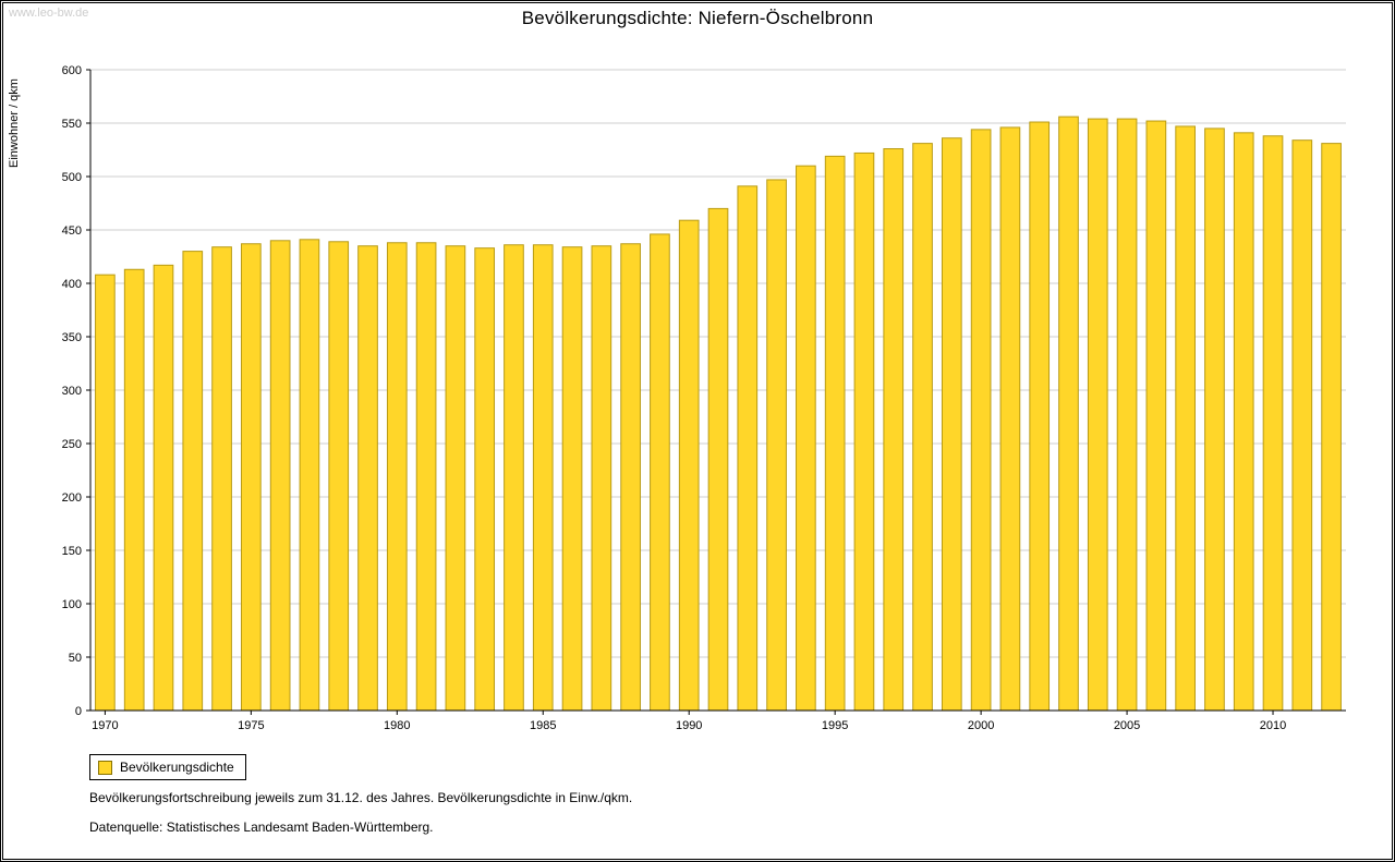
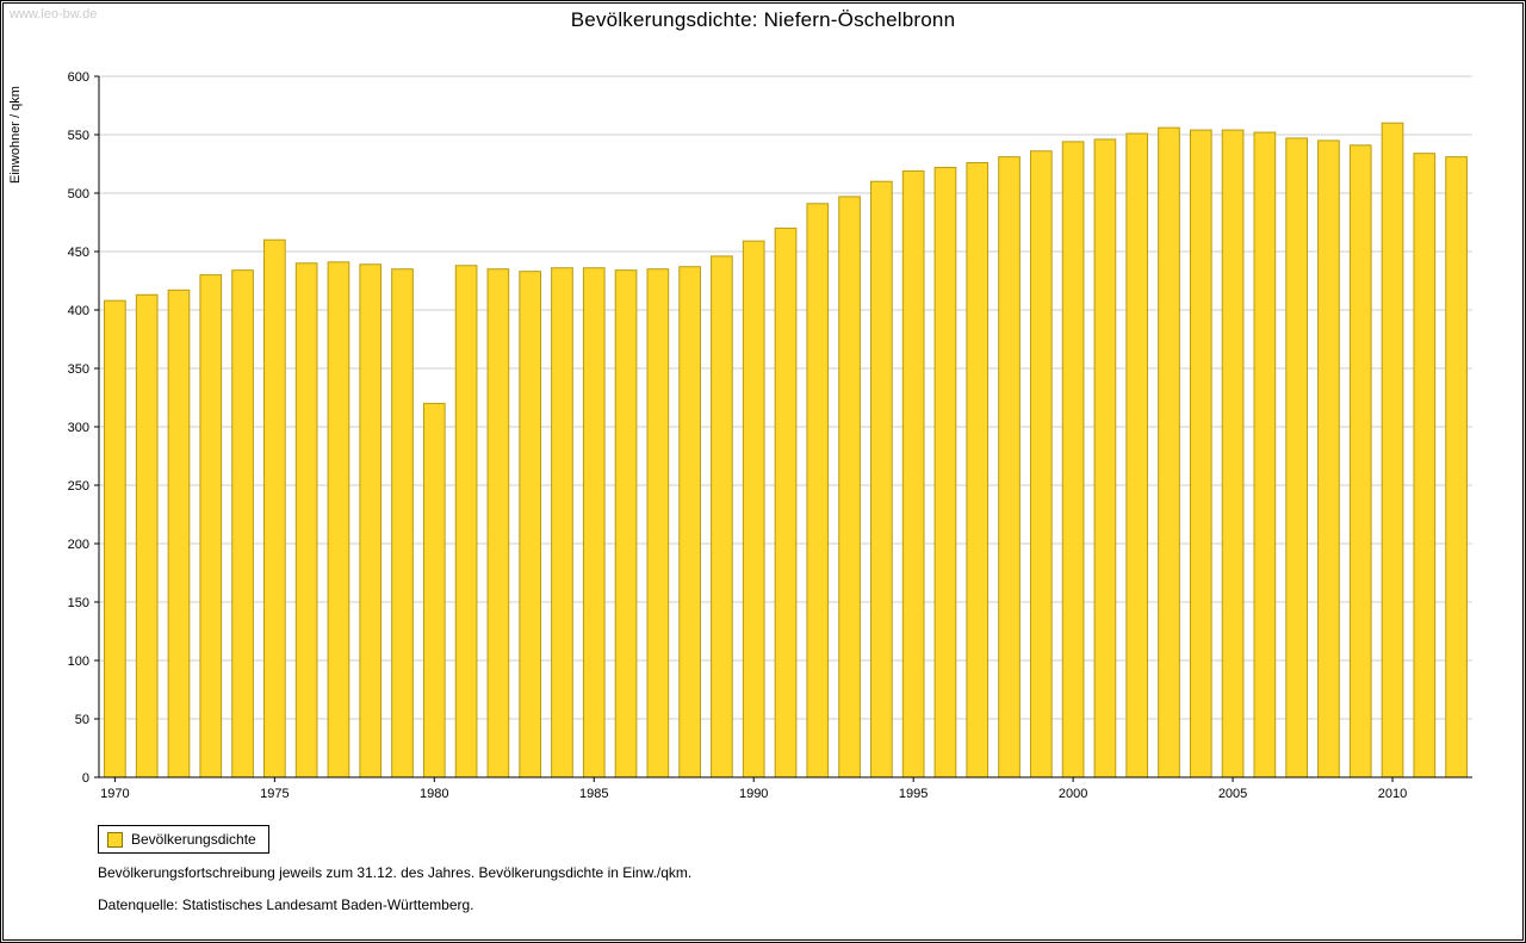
1975: 440 -> 460
1980: 440 -> 320
2010: 540 -> 560
